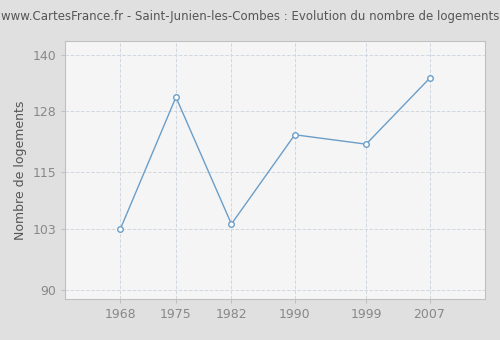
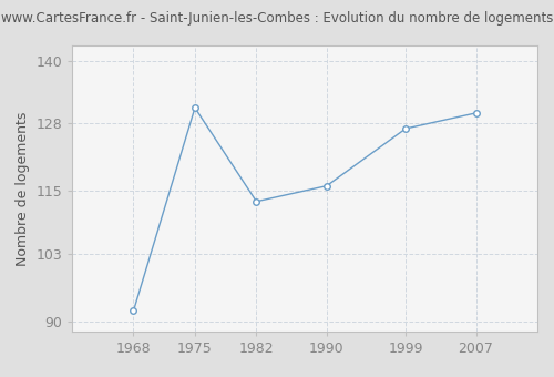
1968: 103 -> 92
1982: 104 -> 113
1990: 123 -> 116
1999: 121 -> 127
2007: 135 -> 130
